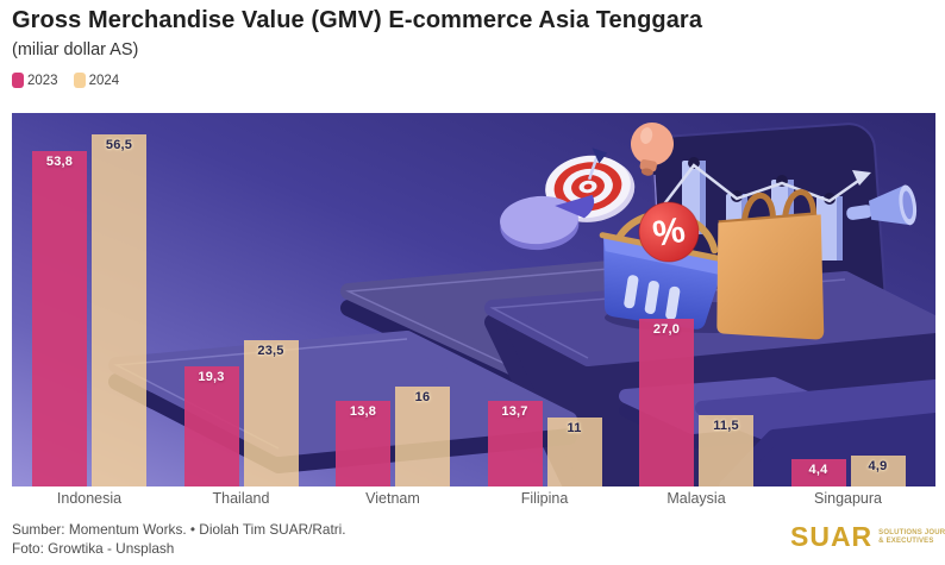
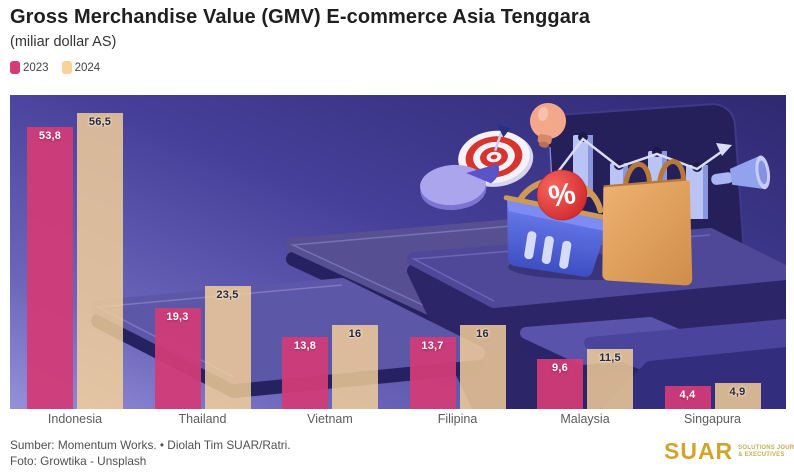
2024/Filipina: 11 -> 16
2023/Malaysia: 27,0 -> 9,6
